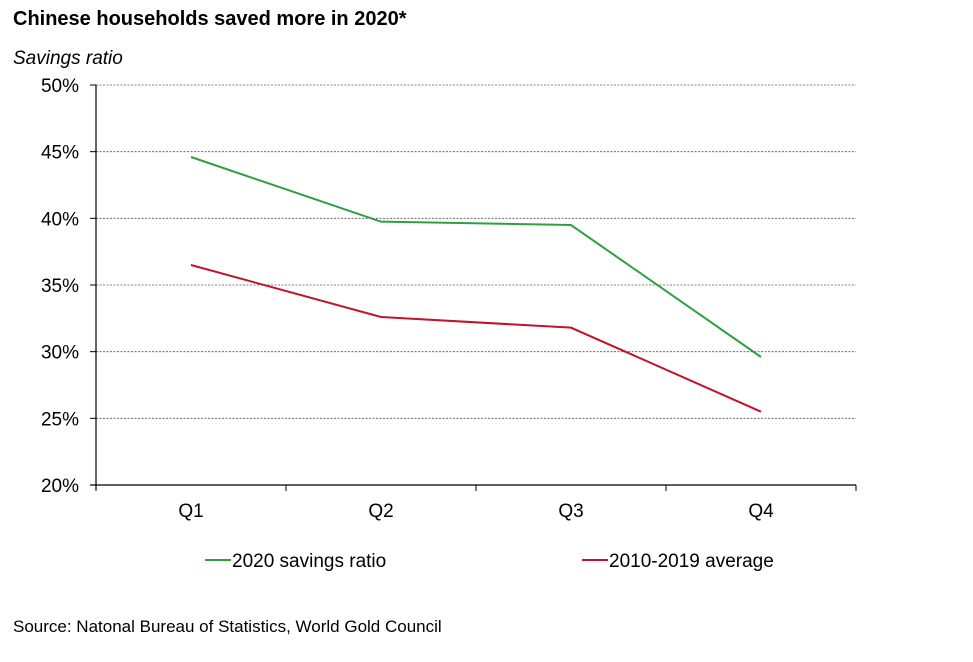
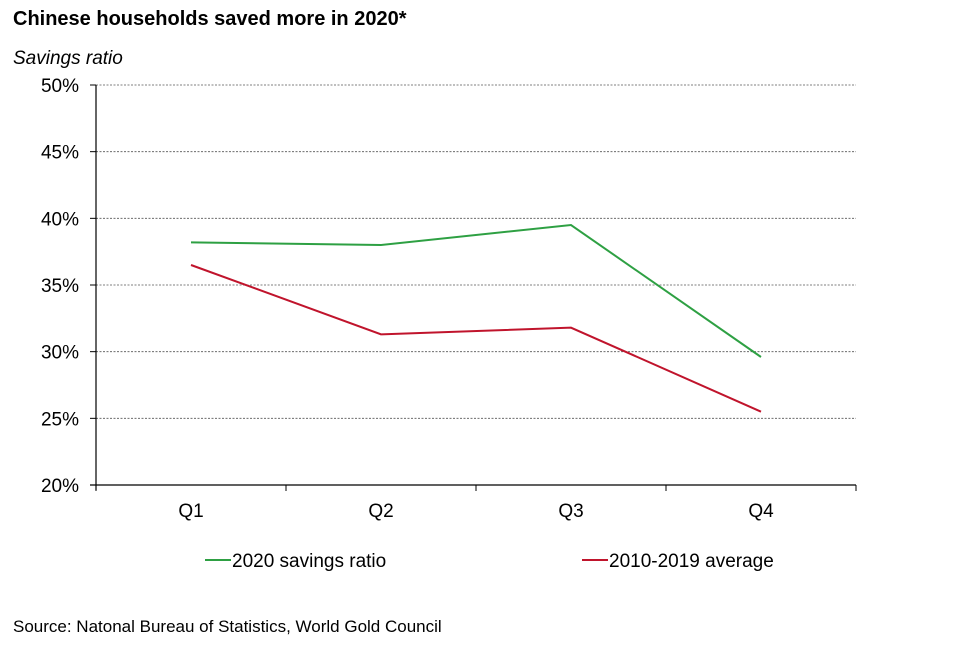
2020 savings ratio/Q1: 44.6% -> 38.2%
2020 savings ratio/Q2: 39.8% -> 38.0%
2010-2019 average/Q2: 32.6% -> 31.3%
